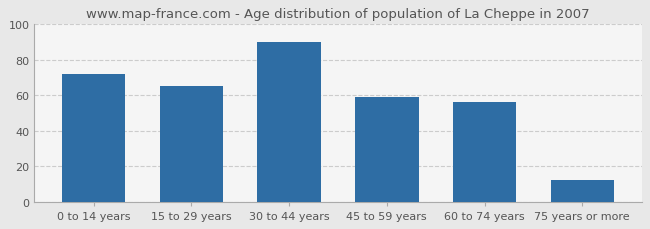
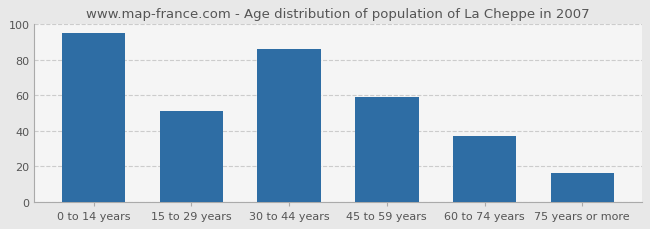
0 to 14 years: 72 -> 95
15 to 29 years: 65 -> 51
30 to 44 years: 90 -> 86
60 to 74 years: 56 -> 37
75 years or more: 12 -> 16
